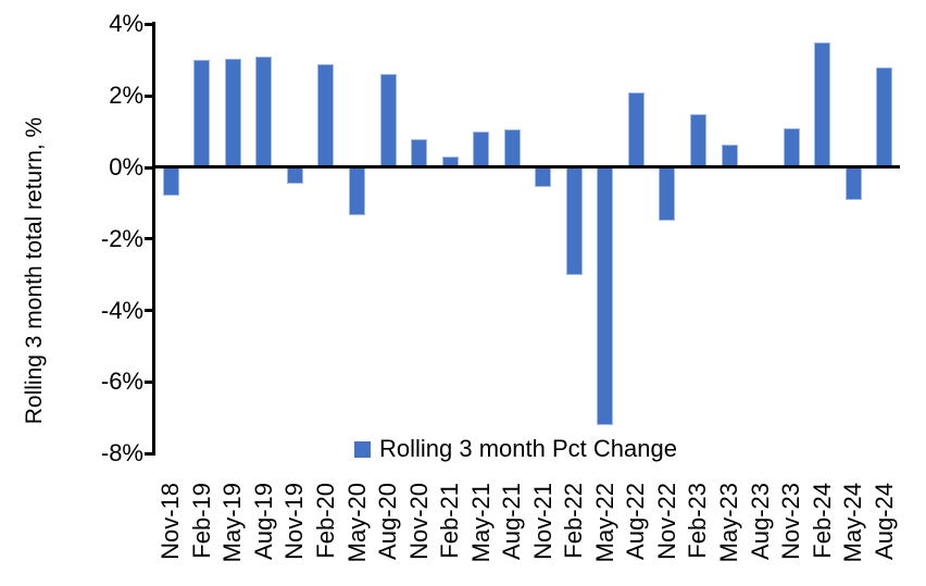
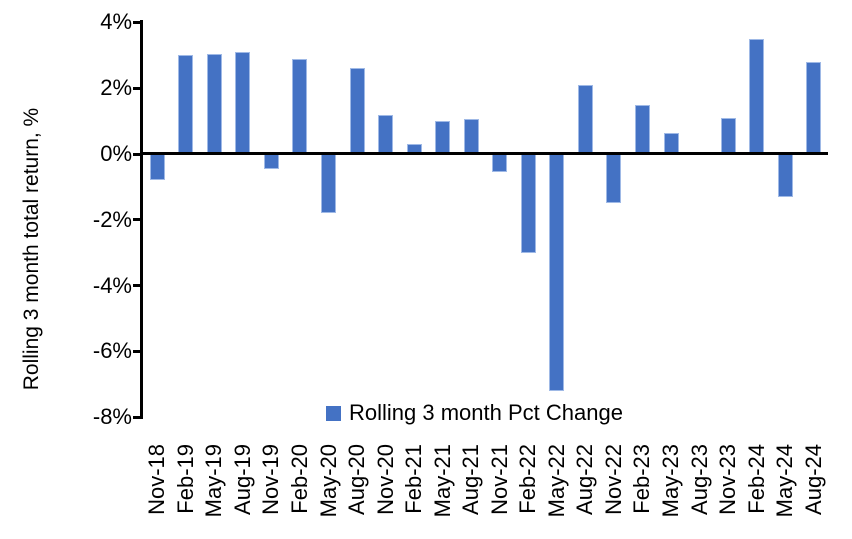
May-20: -1.4% -> -1.8%
Nov-20: 0.8% -> 1.2%
May-24: -0.9% -> -1.3%
